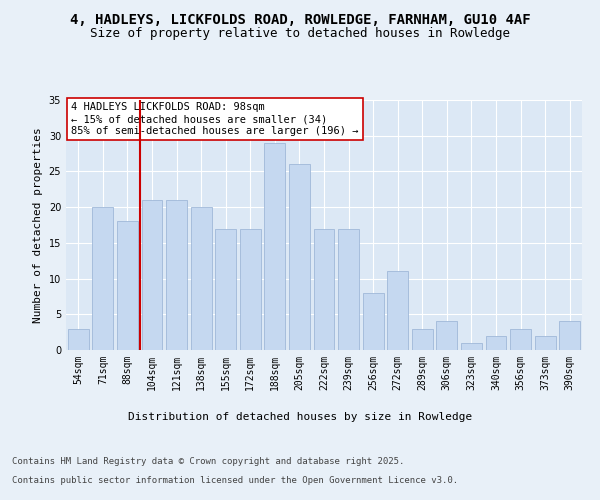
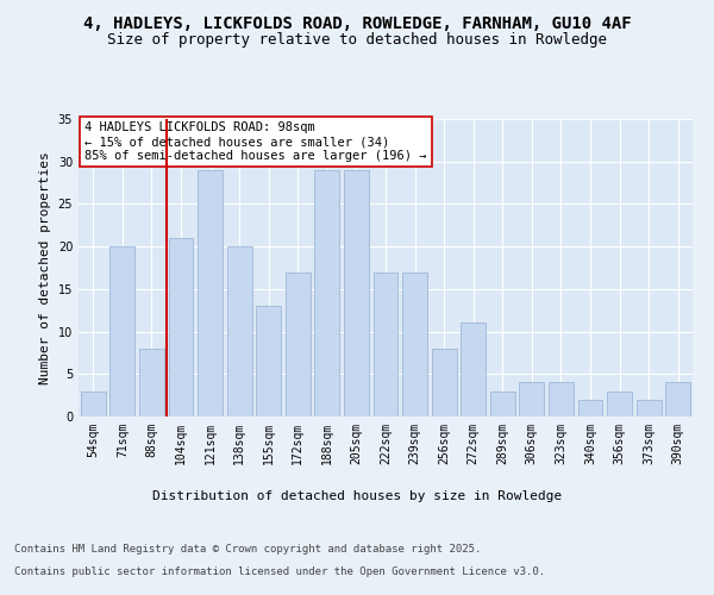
88sqm: 18 -> 8
121sqm: 21 -> 29
155sqm: 17 -> 13
205sqm: 26 -> 29
323sqm: 1 -> 4
